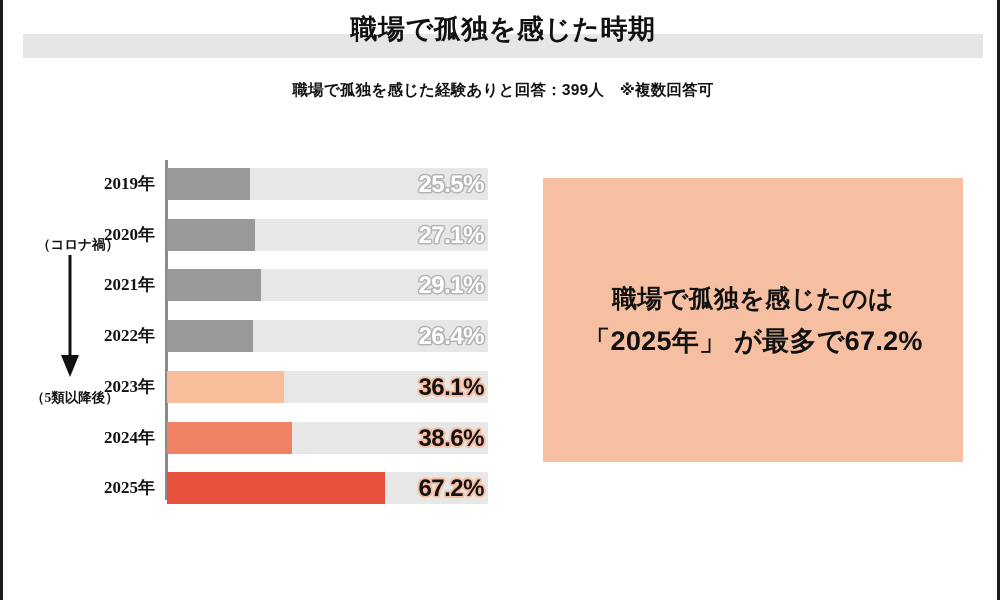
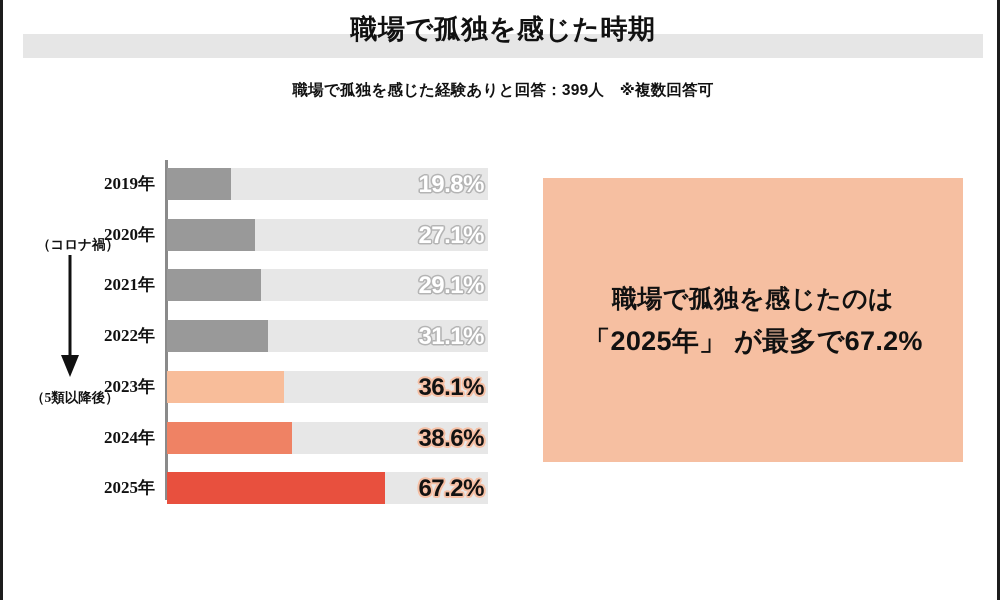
2019年: 25.5% -> 19.8%
2022年: 26.4% -> 31.1%
